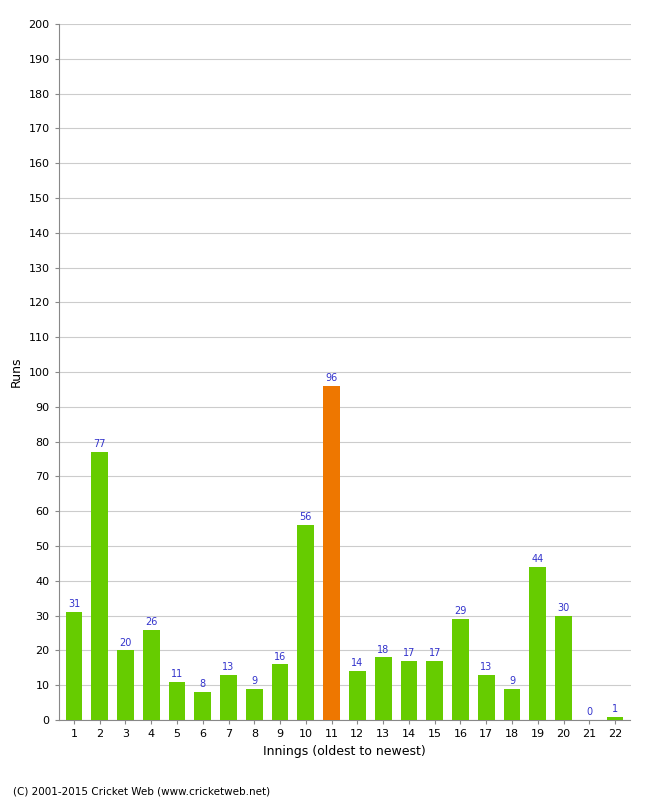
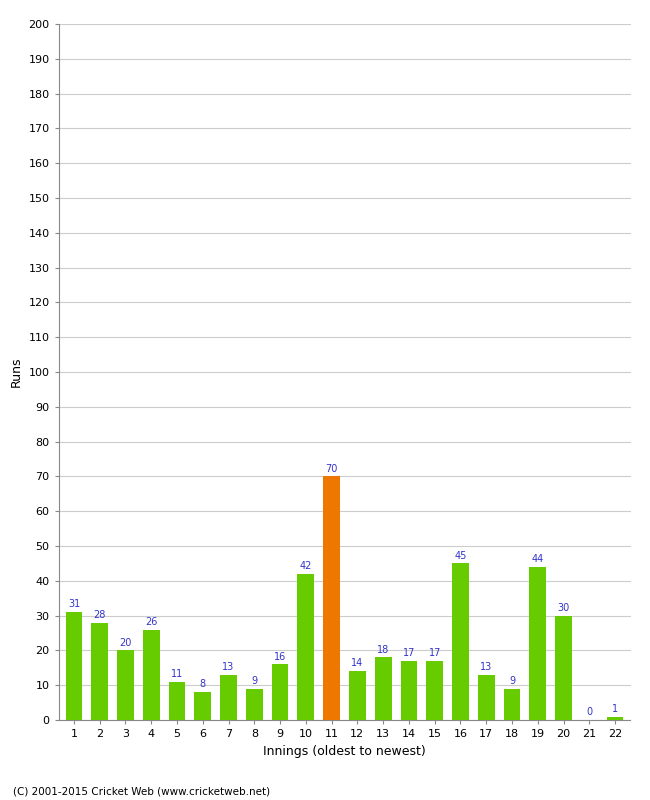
2: 77 -> 28
10: 56 -> 42
11: 96 -> 70
16: 29 -> 45
